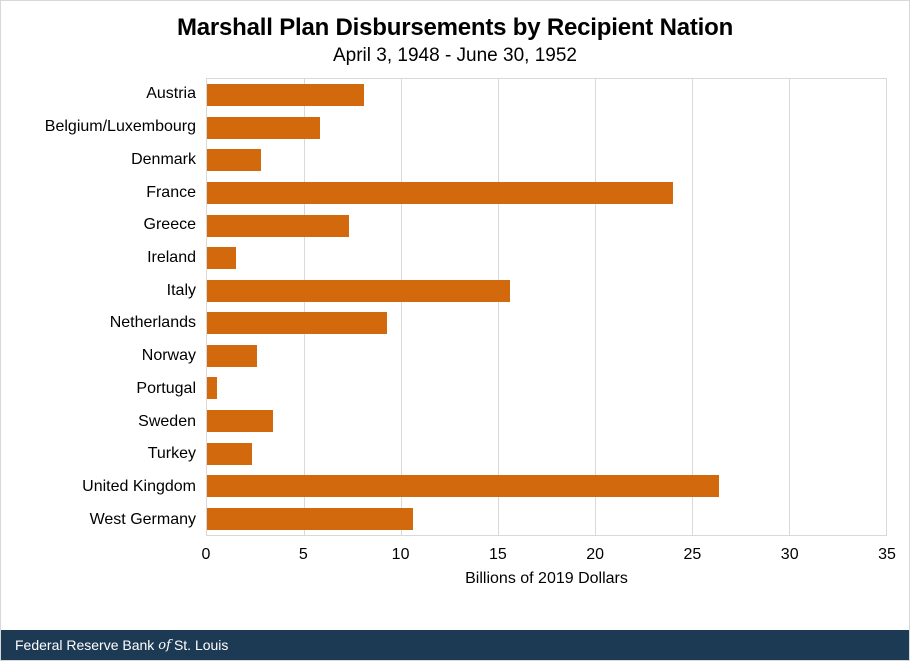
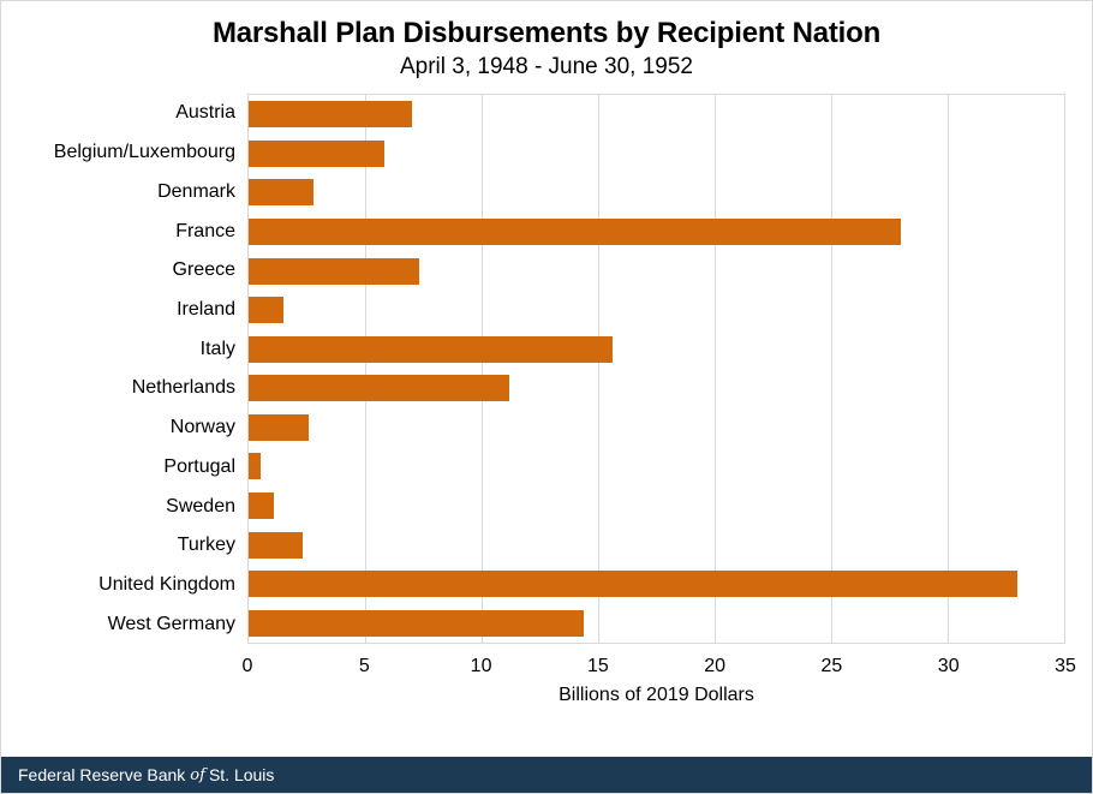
Austria: 8.1 -> 7.0
France: 24.0 -> 28.0
Netherlands: 9.3 -> 11.2
Sweden: 3.4 -> 1.1
United Kingdom: 26.4 -> 33.0
West Germany: 10.6 -> 14.4
